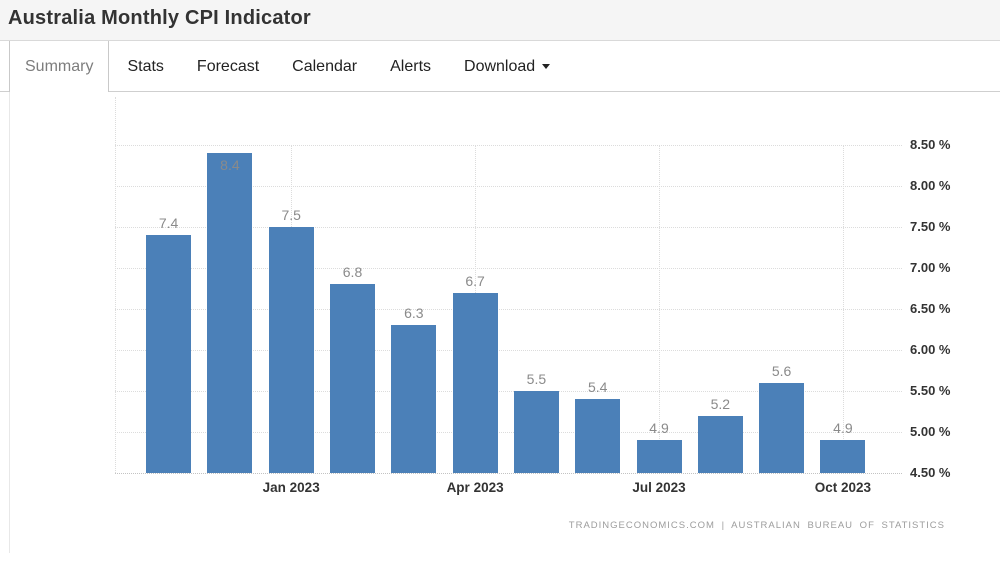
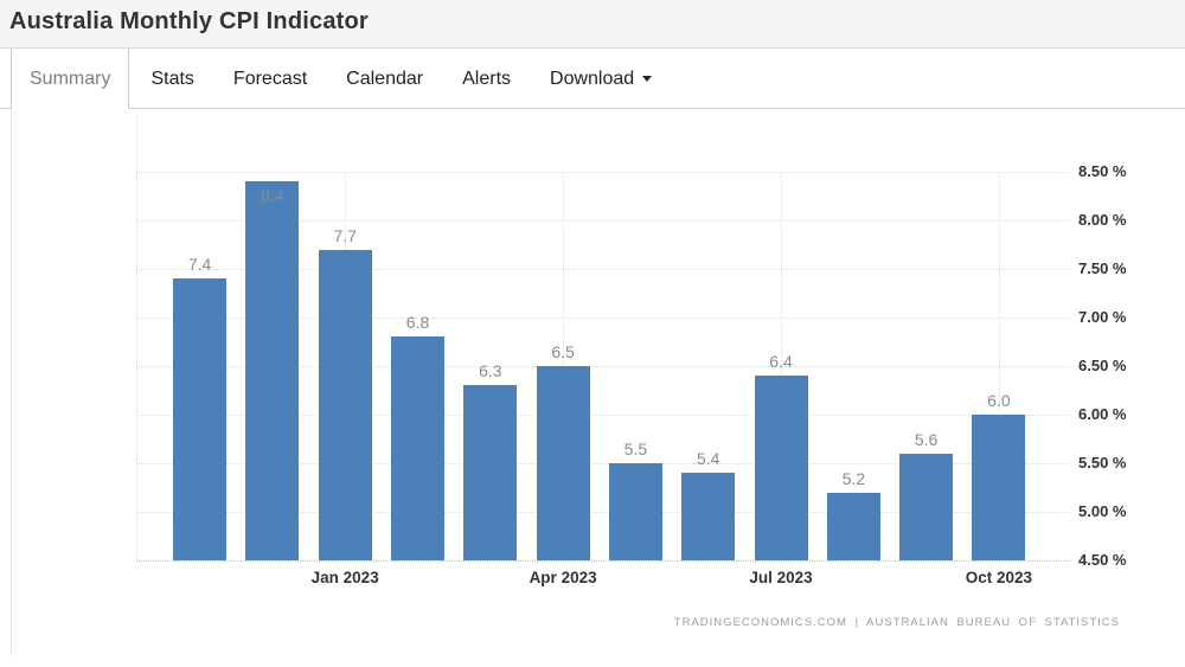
Jan 2023: 7.5 -> 7.7
Apr 2023: 6.7 -> 6.5
Jul 2023: 4.9 -> 6.4
Oct 2023: 4.9 -> 6.0
